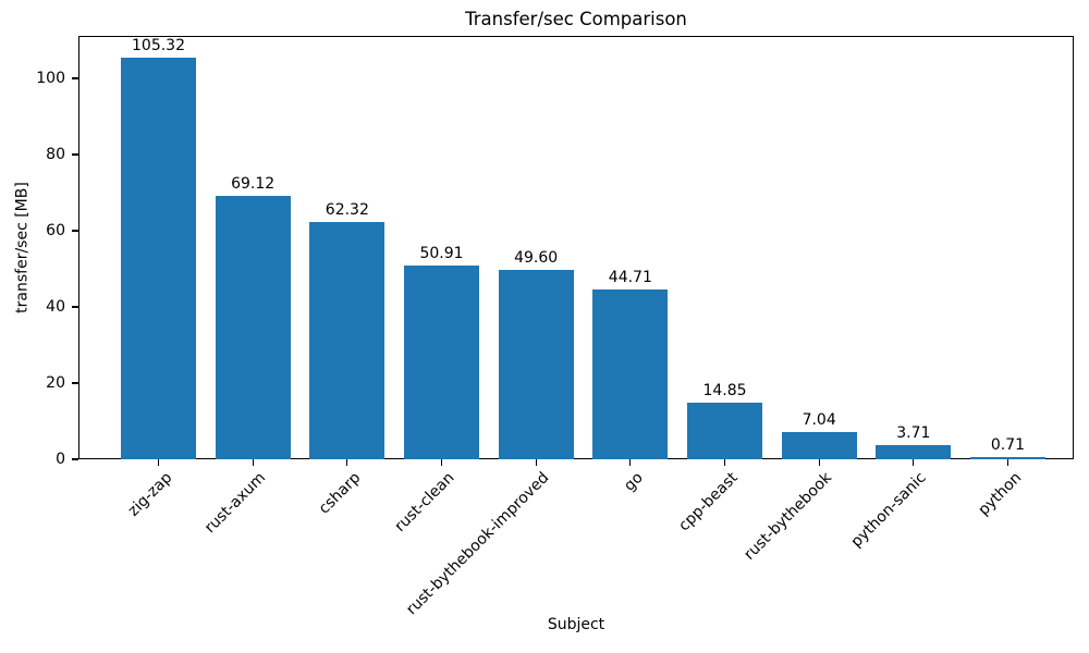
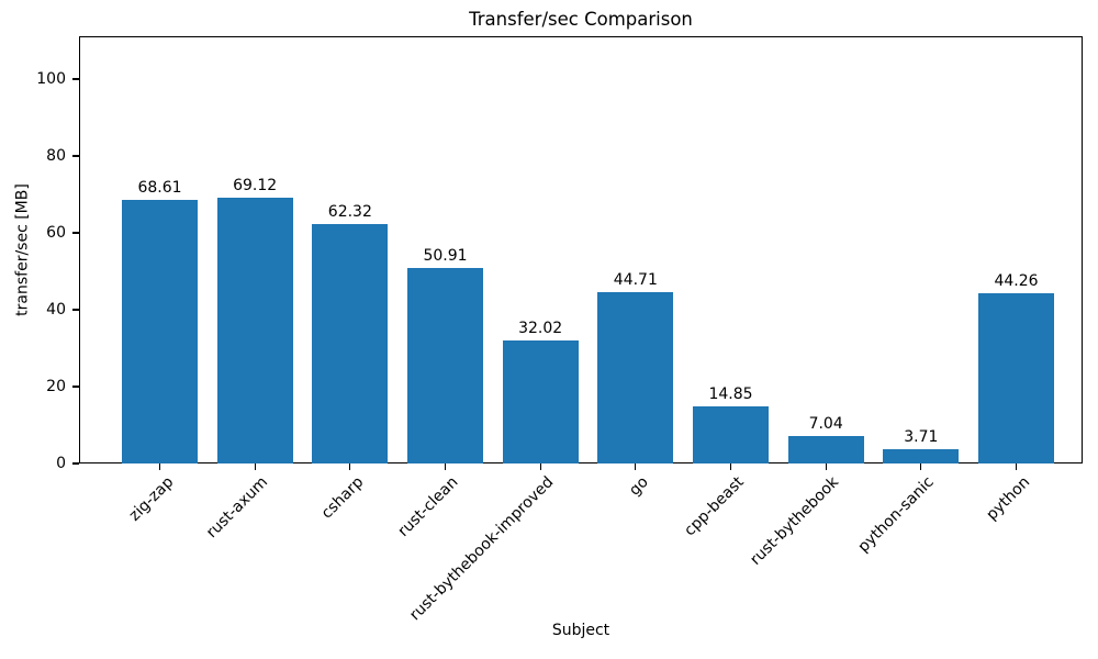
zig-zap: 105.32 -> 68.61
rust-bythebook-improved: 49.60 -> 32.02
python: 0.71 -> 44.26
